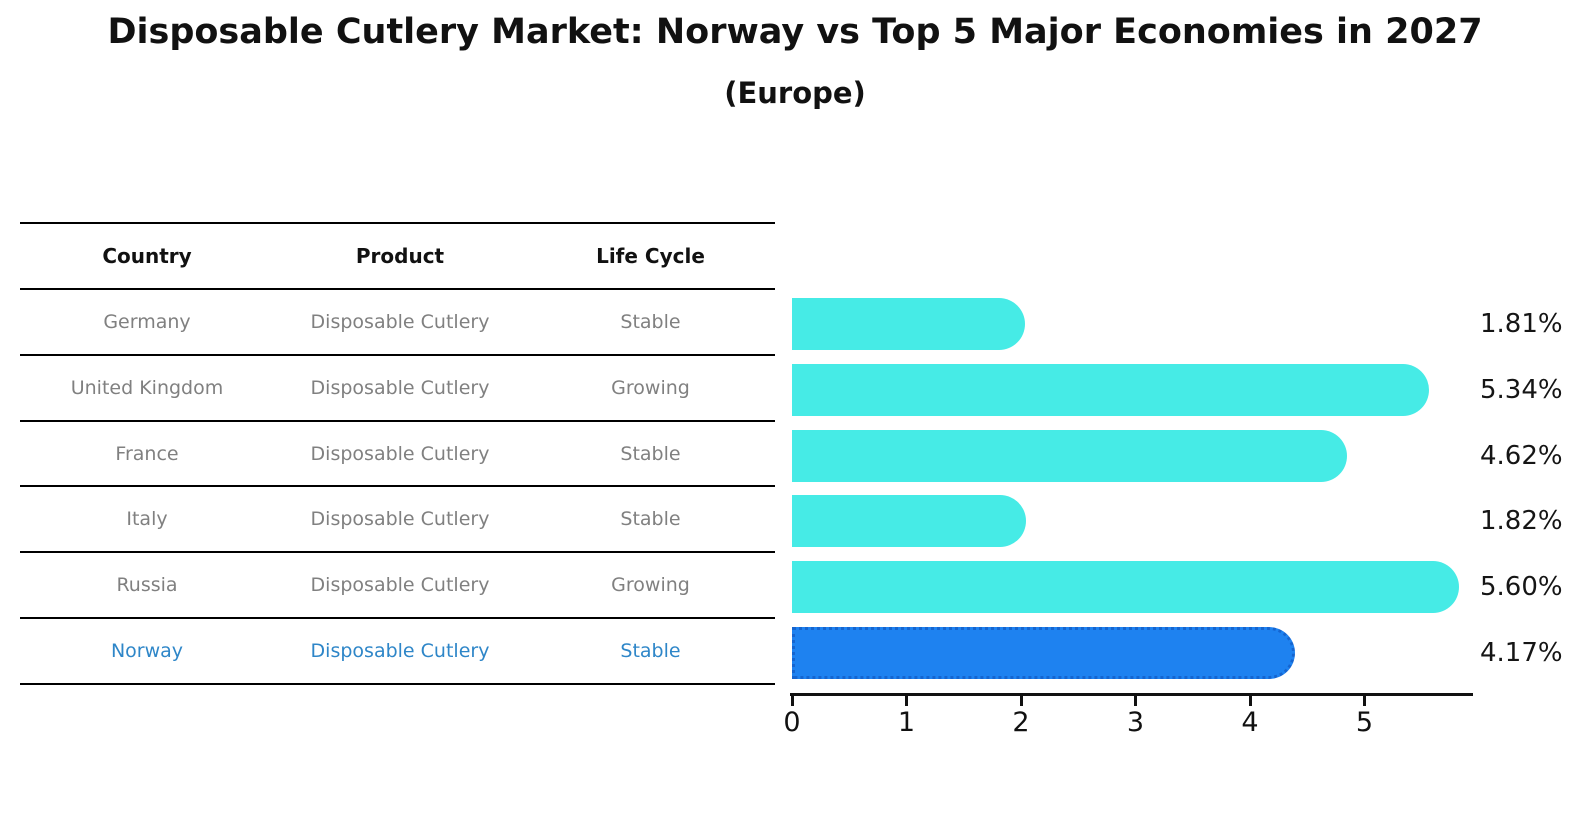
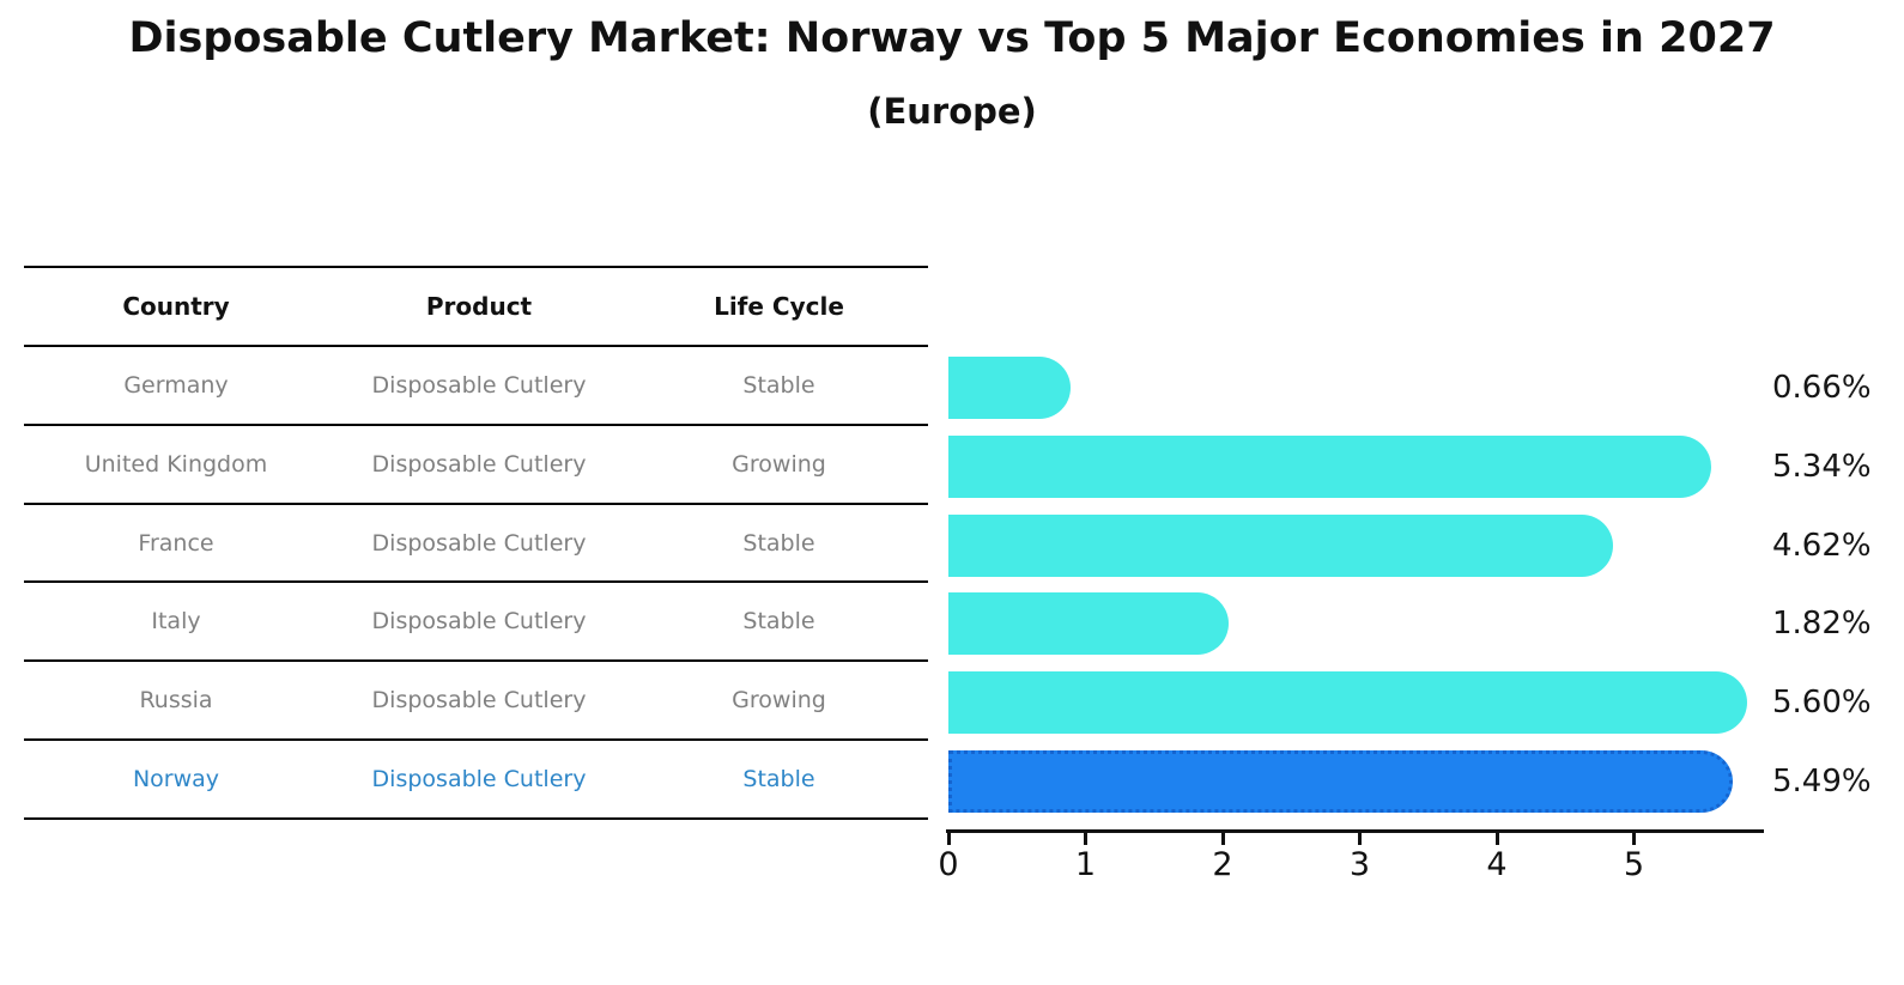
Germany: 1.81% -> 0.66%
Norway: 4.17% -> 5.49%
